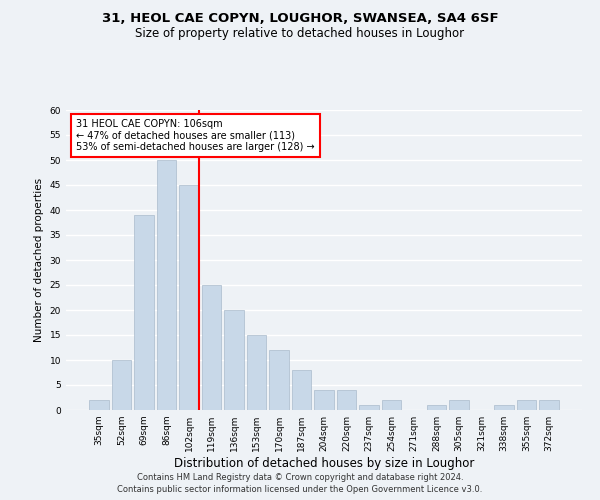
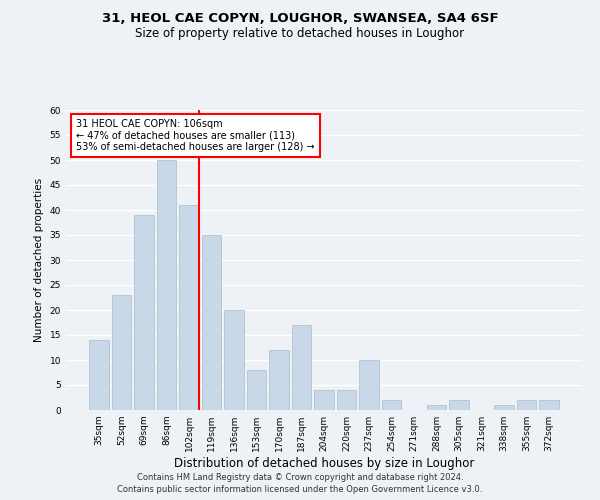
35sqm: 2 -> 14
52sqm: 10 -> 23
102sqm: 45 -> 41
119sqm: 25 -> 35
153sqm: 15 -> 8
187sqm: 8 -> 17
237sqm: 1 -> 10
